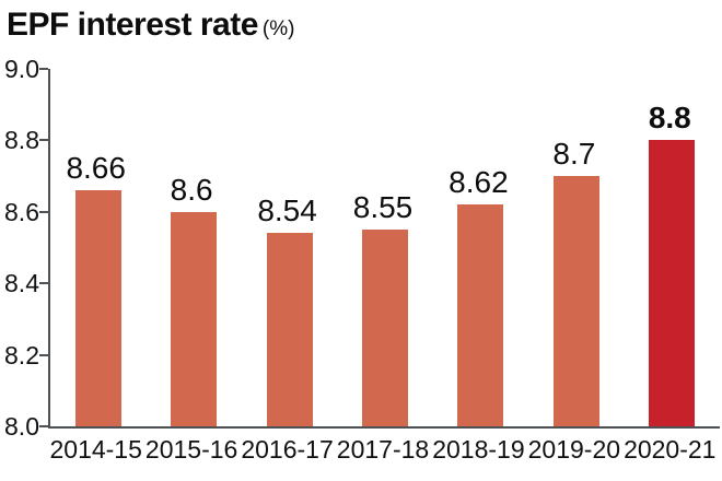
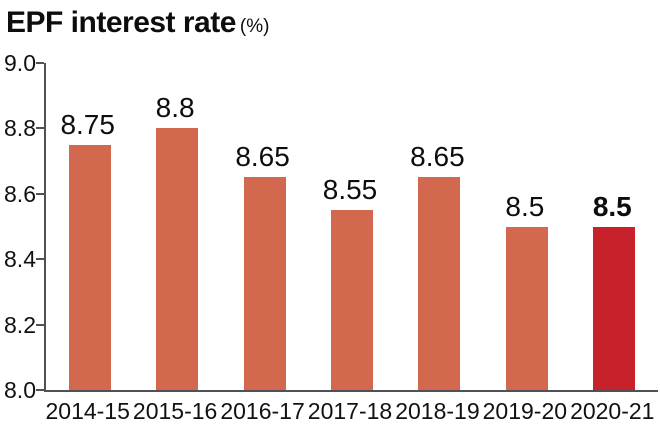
2014-15: 8.66 -> 8.75
2015-16: 8.6 -> 8.8
2016-17: 8.54 -> 8.65
2018-19: 8.62 -> 8.65
2019-20: 8.7 -> 8.5
2020-21: 8.8 -> 8.5
